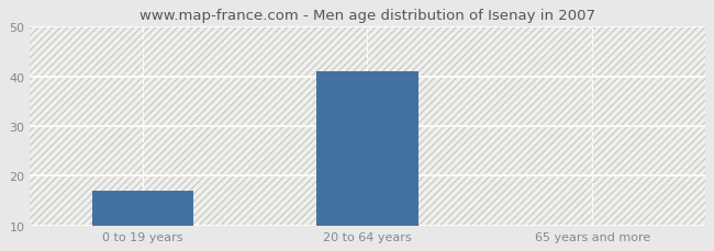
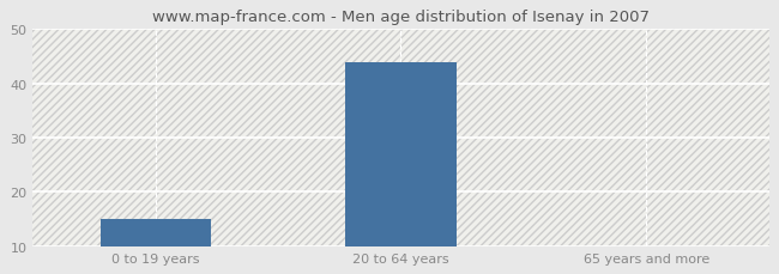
0 to 19 years: 17.0 -> 15.0
20 to 64 years: 41.0 -> 44.0
